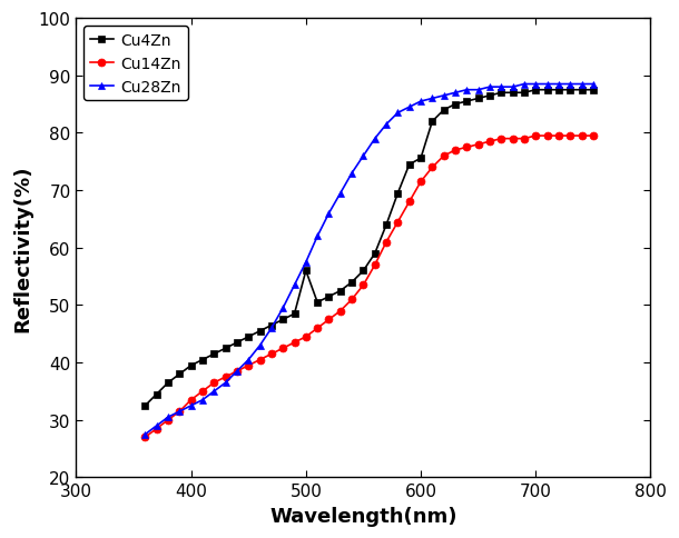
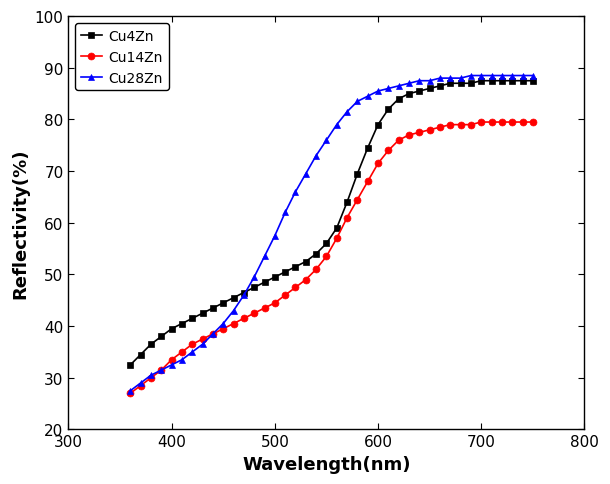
Cu4Zn/500: 56.0 -> 49.5
Cu4Zn/600: 75.6 -> 79.0
